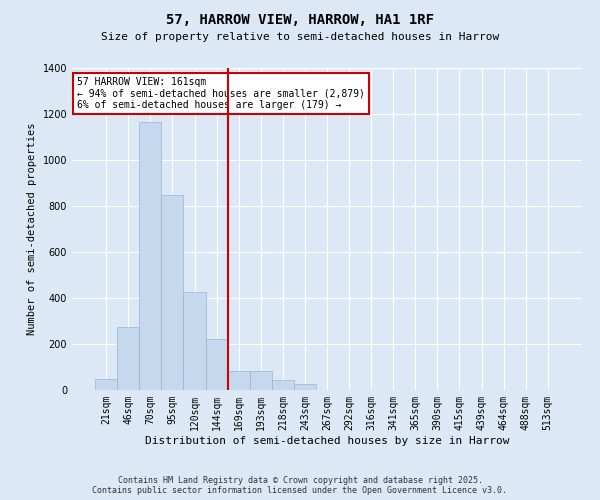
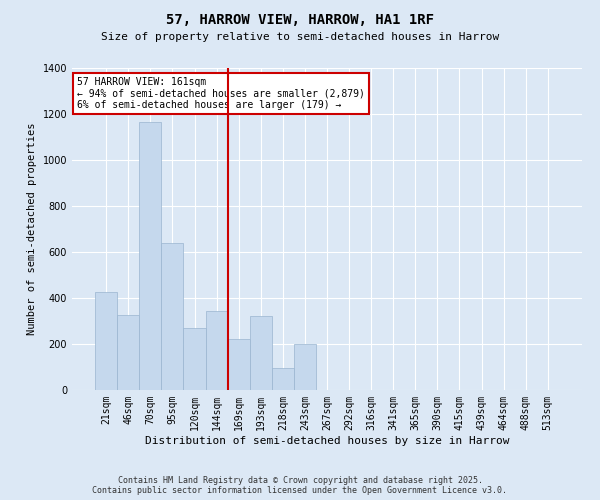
21sqm: 47 -> 425
46sqm: 272 -> 325
95sqm: 845 -> 640
120sqm: 425 -> 270
144sqm: 220 -> 345
169sqm: 82 -> 220
193sqm: 82 -> 320
218sqm: 45 -> 95
243sqm: 25 -> 200
